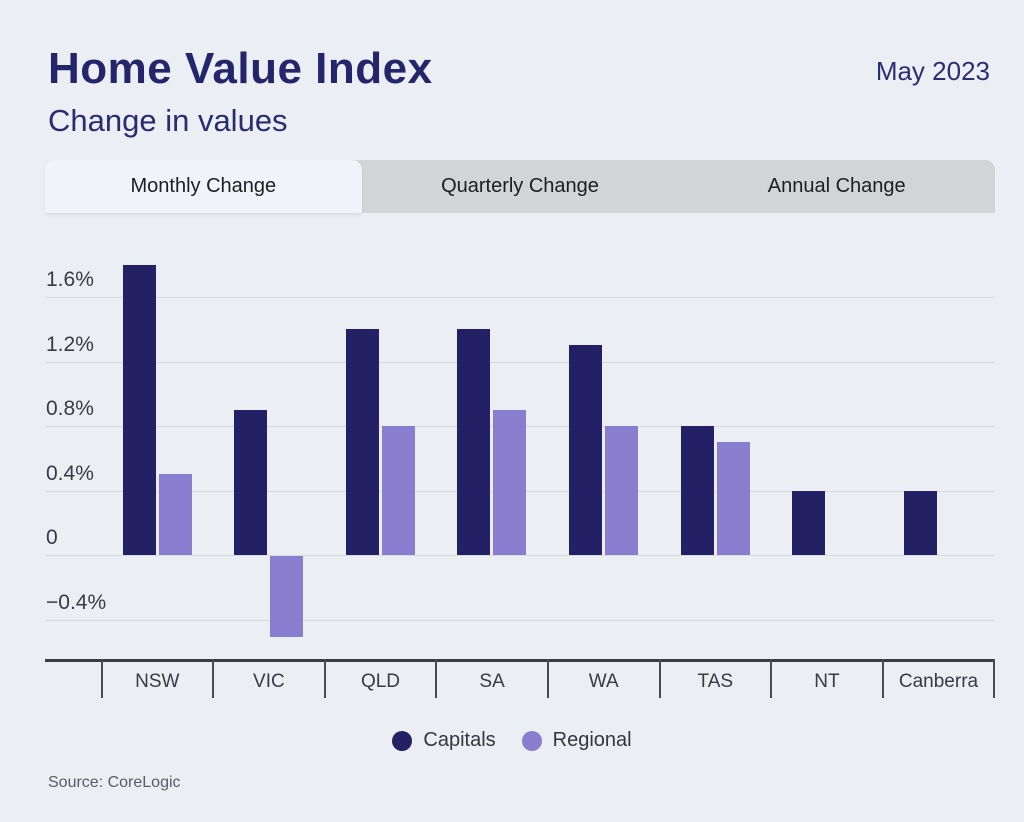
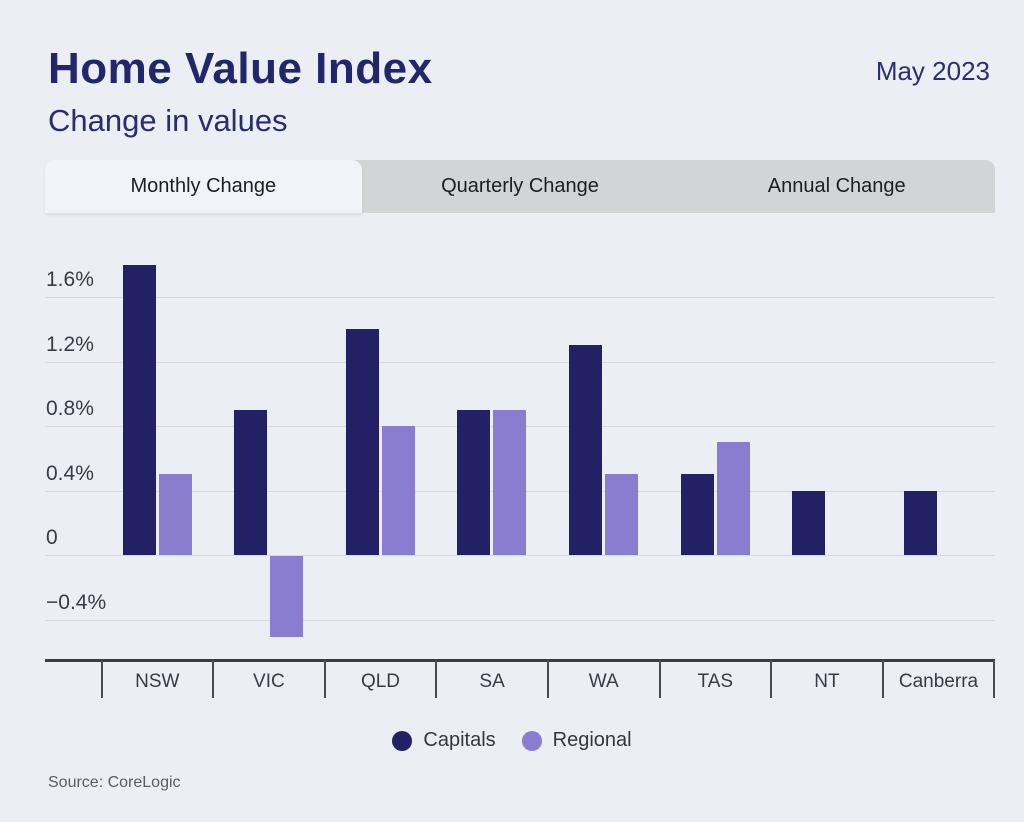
Capitals/SA: 1.4% -> 0.9%
Regional/WA: 0.8% -> 0.5%
Capitals/TAS: 0.8% -> 0.5%
